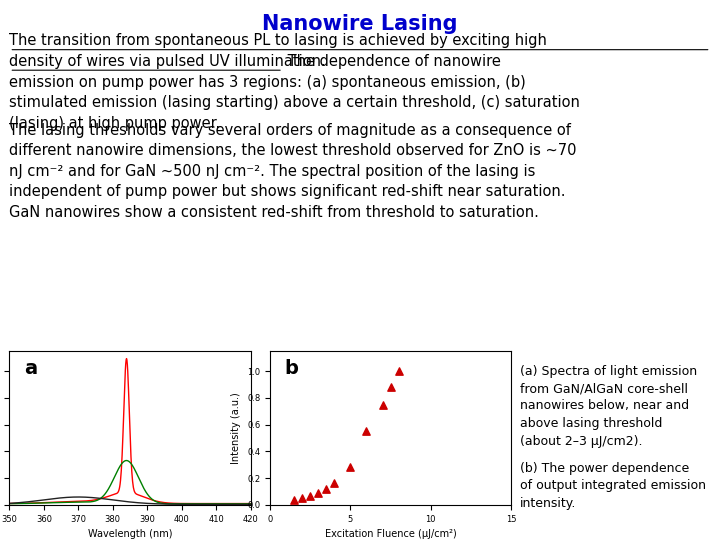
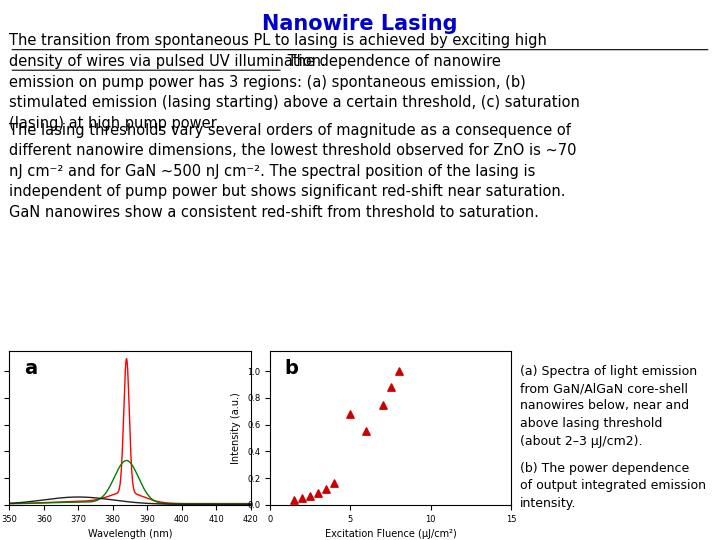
5: 0.28 -> 0.68
